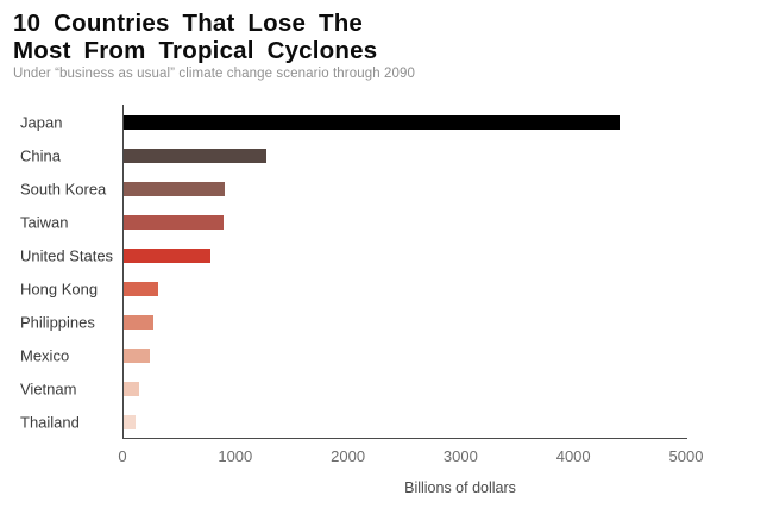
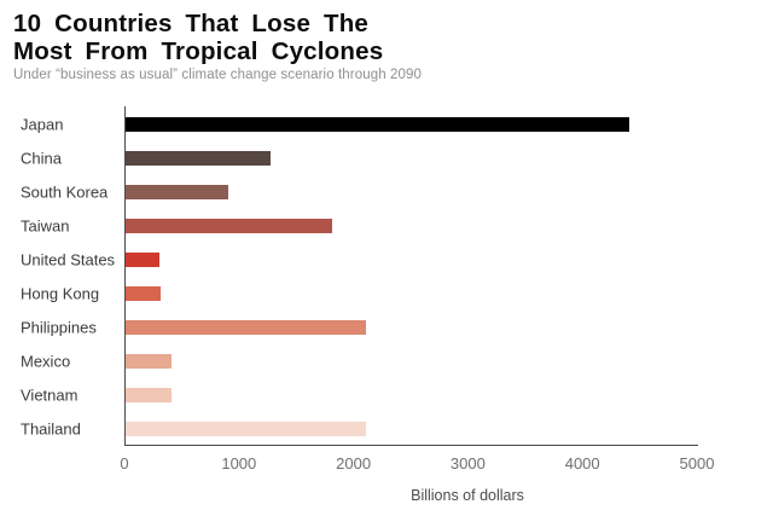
Taiwan: 900 -> 1800
United States: 800 -> 300
Philippines: 300 -> 2100
Mexico: 200 -> 400
Vietnam: 100 -> 400
Thailand: 100 -> 2100
